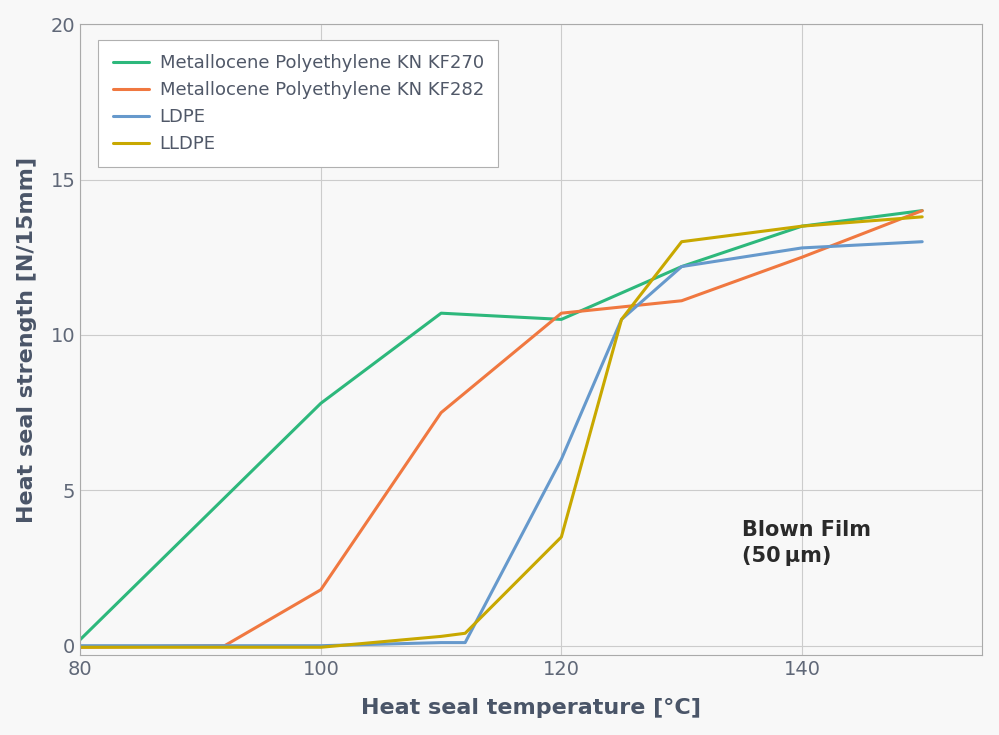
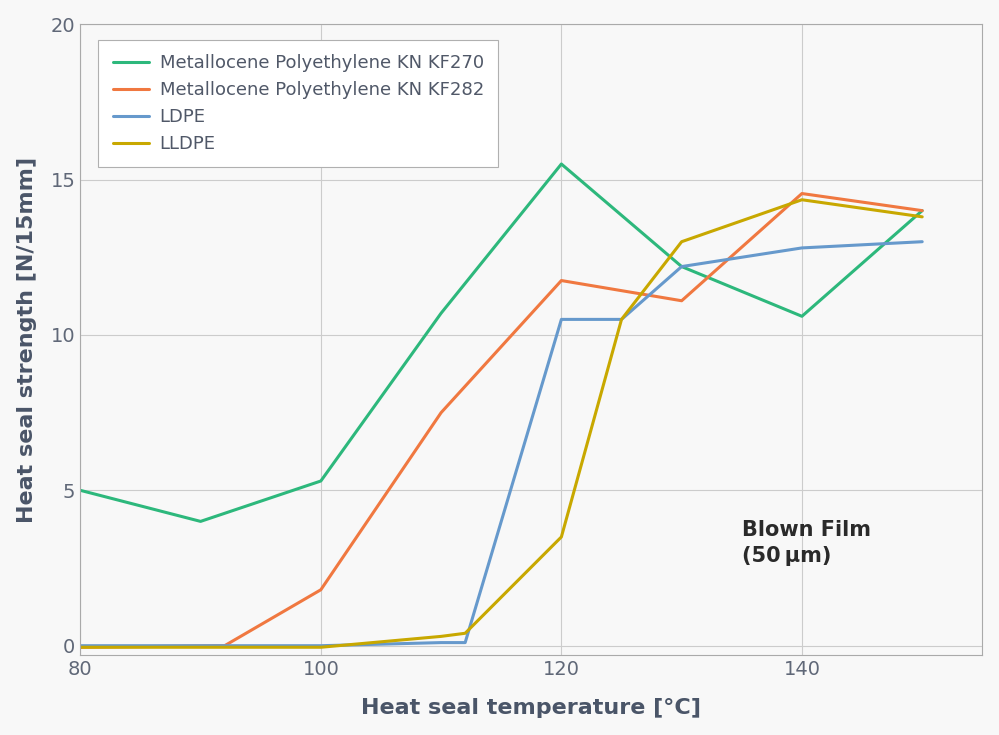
Metallocene Polyethylene KN KF270/80: 0.2 -> 5.0
Metallocene Polyethylene KN KF270/100: 7.8 -> 5.3
Metallocene Polyethylene KN KF270/120: 10.5 -> 15.5
Metallocene Polyethylene KN KF282/120: 10.70 -> 11.75
LDPE/120: 6.0 -> 10.5
Metallocene Polyethylene KN KF270/140: 13.5 -> 10.6
Metallocene Polyethylene KN KF282/140: 12.50 -> 14.55
LLDPE/140: 13.50 -> 14.35
